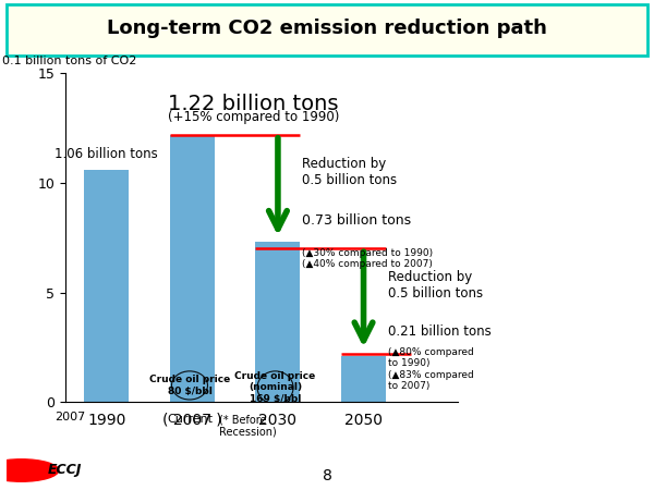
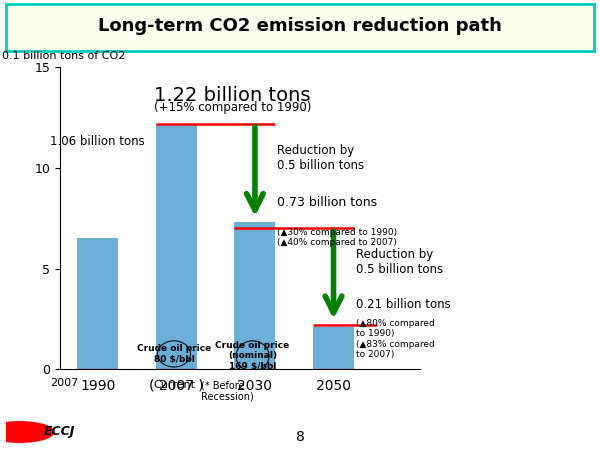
1990: 10.6 -> 6.5
